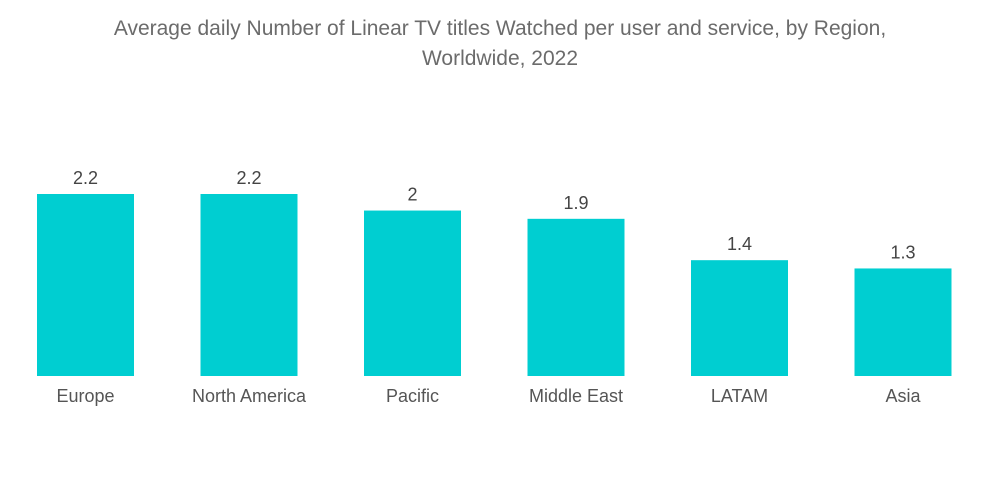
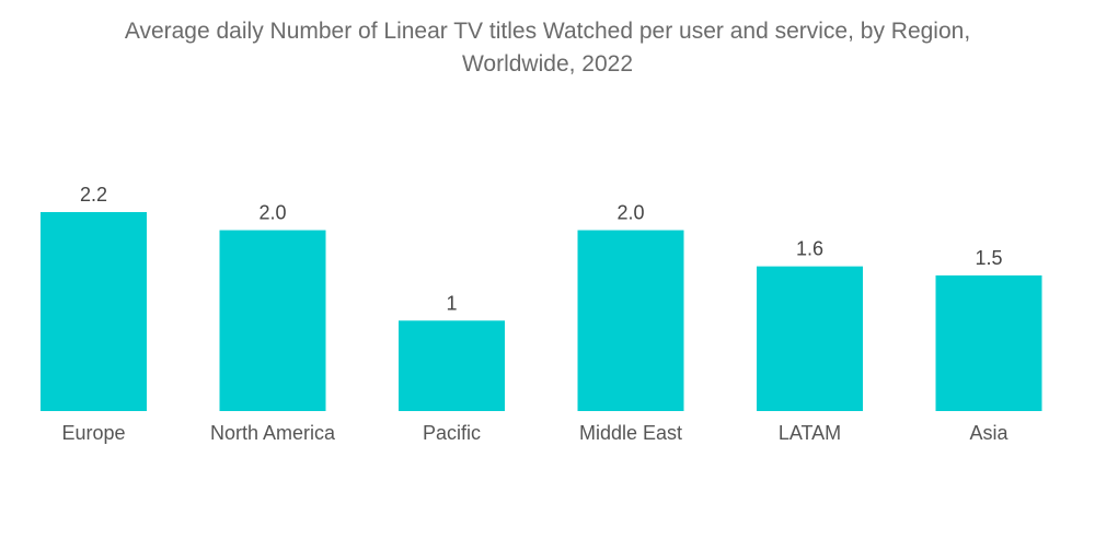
North America: 2.2 -> 2.0
Pacific: 2 -> 1
Middle East: 1.9 -> 2.0
LATAM: 1.4 -> 1.6
Asia: 1.3 -> 1.5
